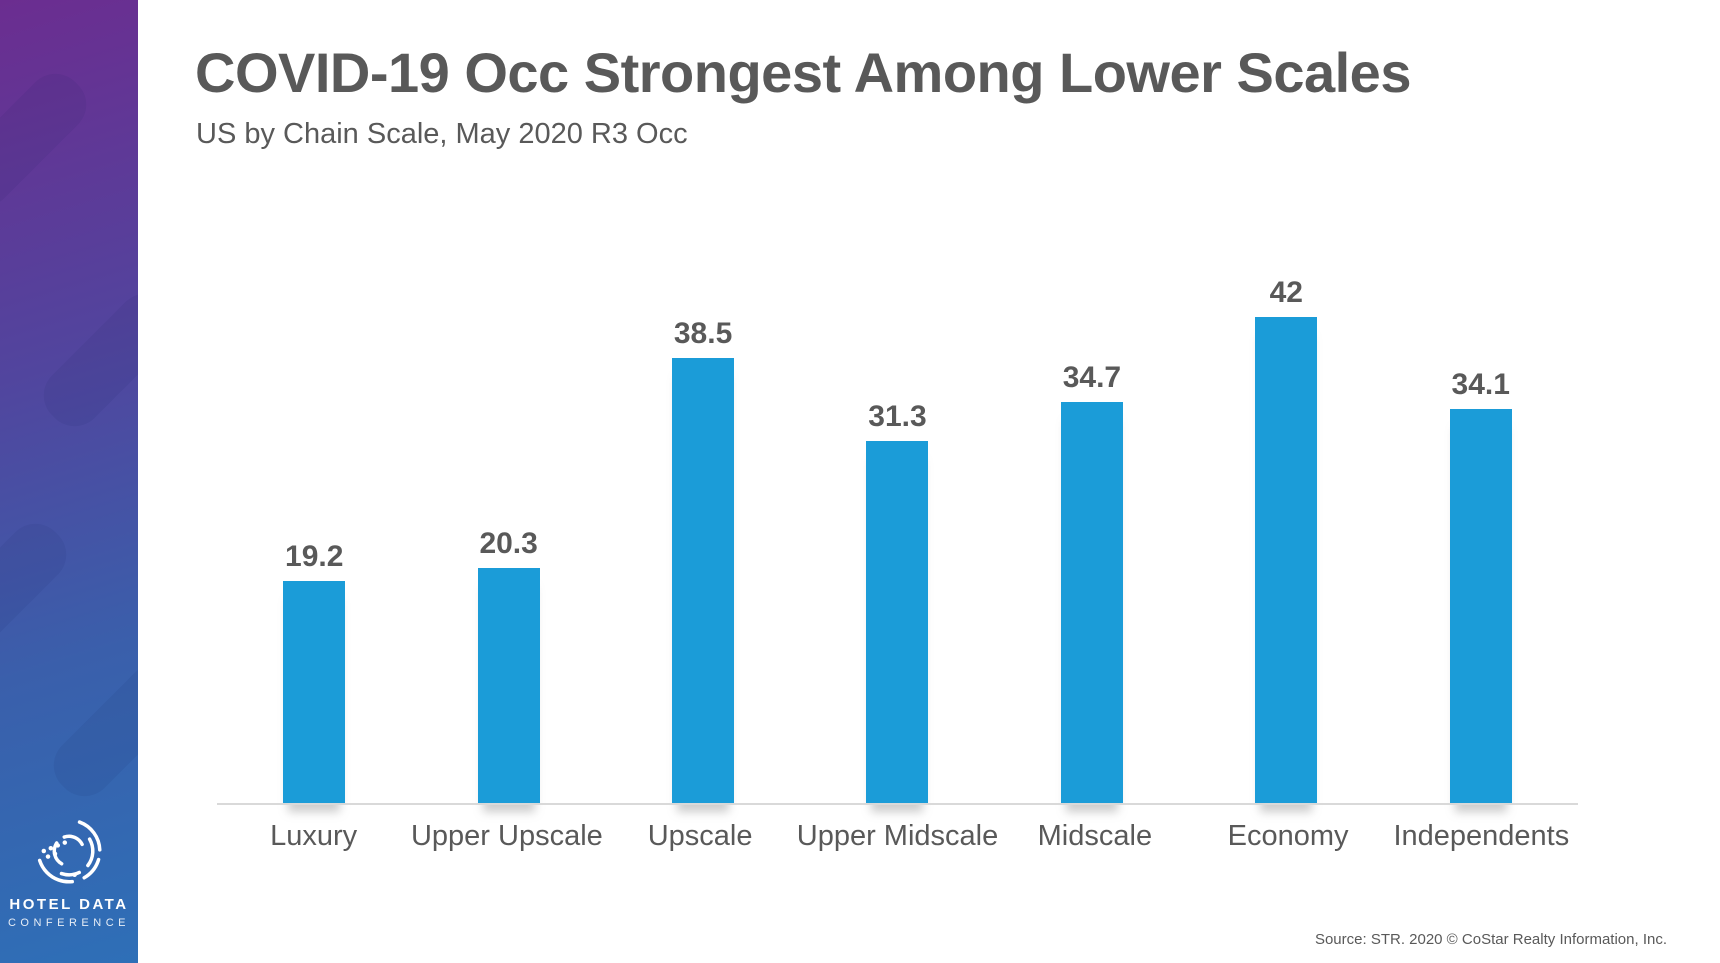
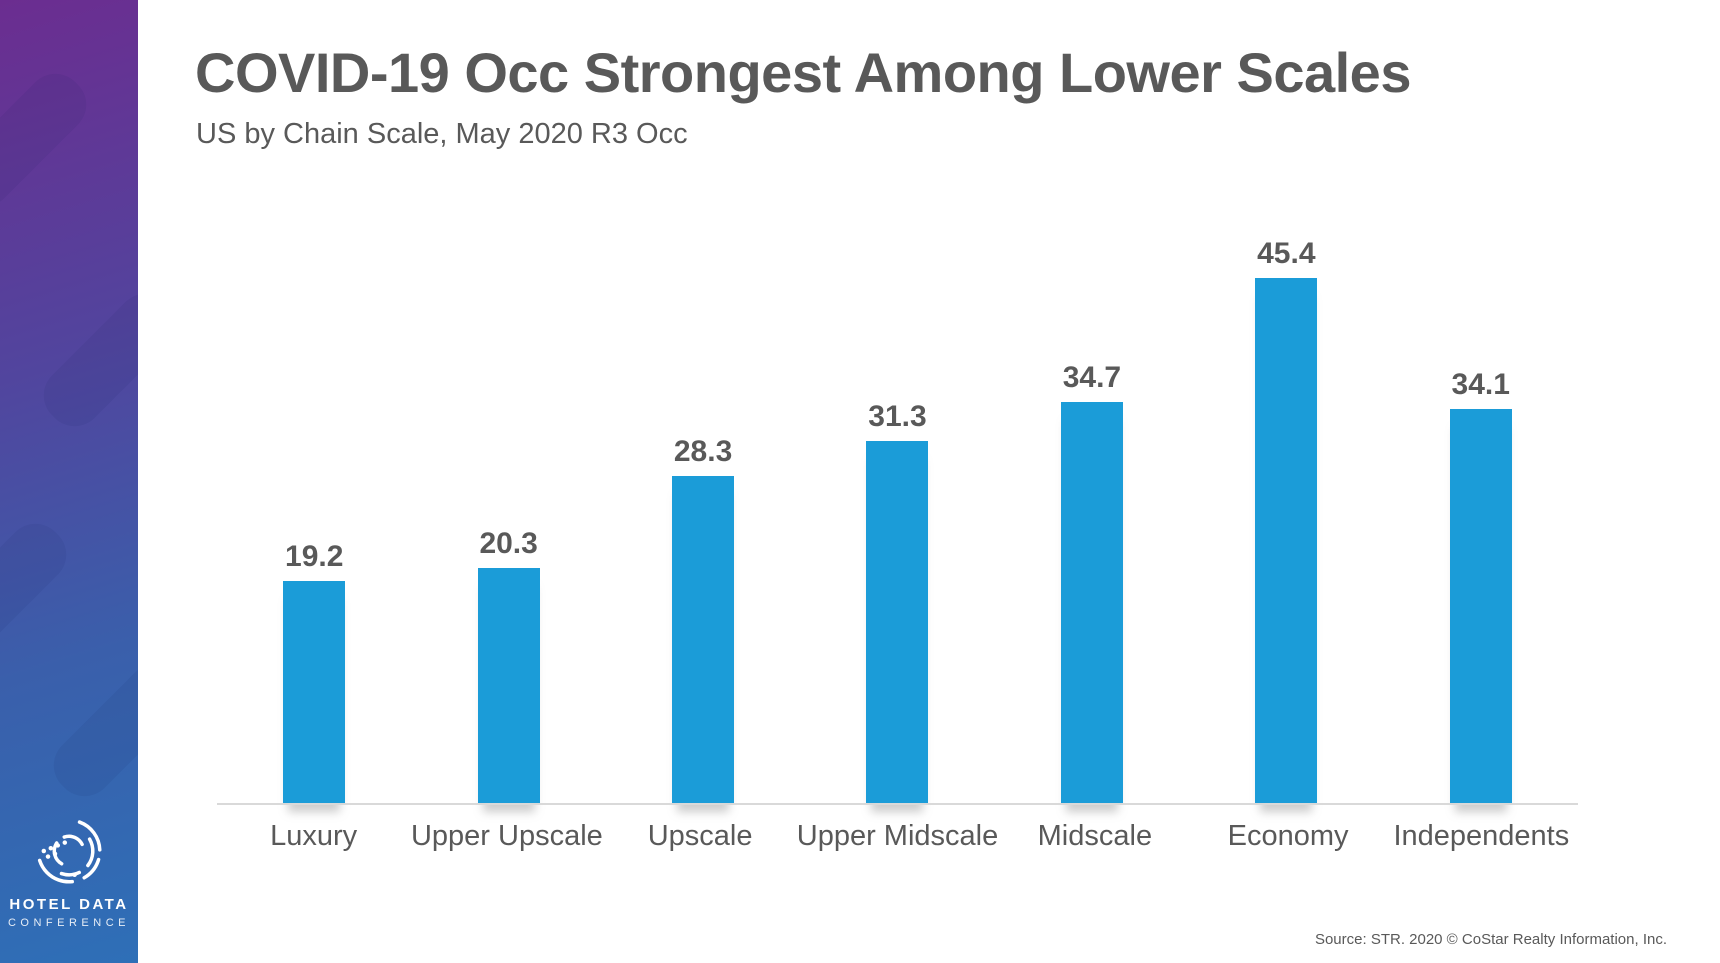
Upscale: 38.5 -> 28.3
Economy: 42 -> 45.4
